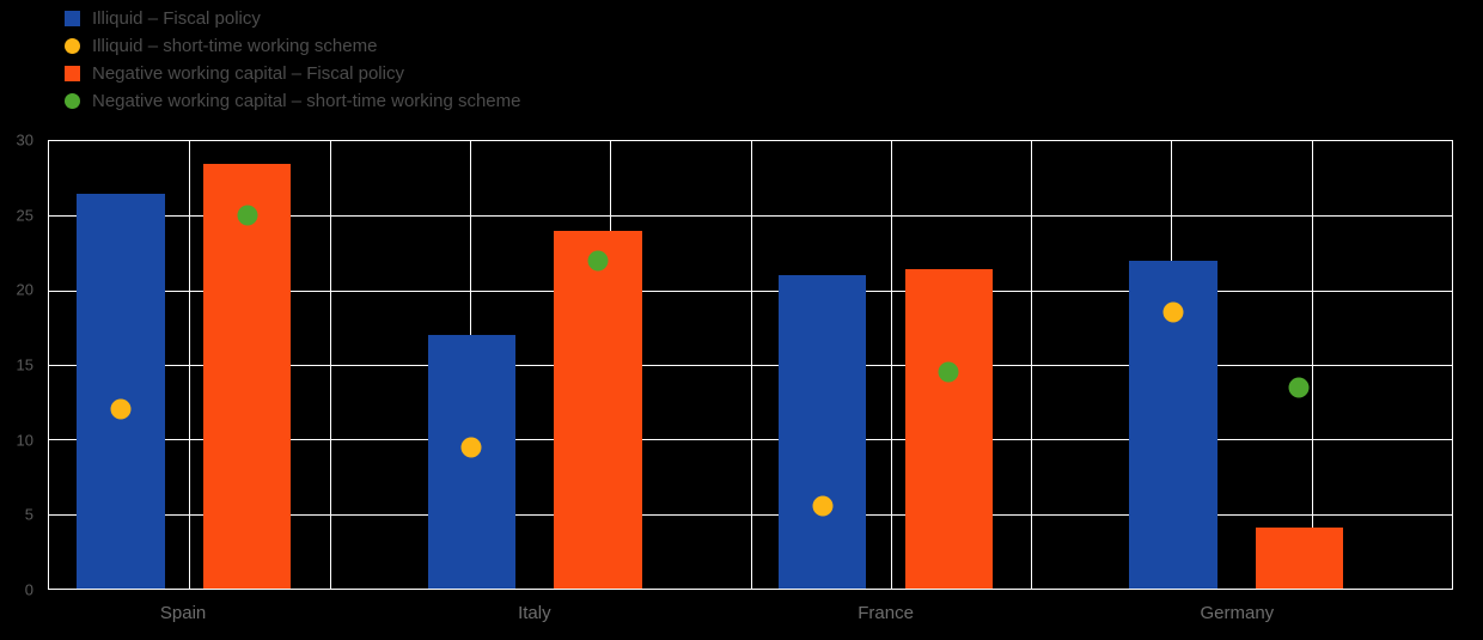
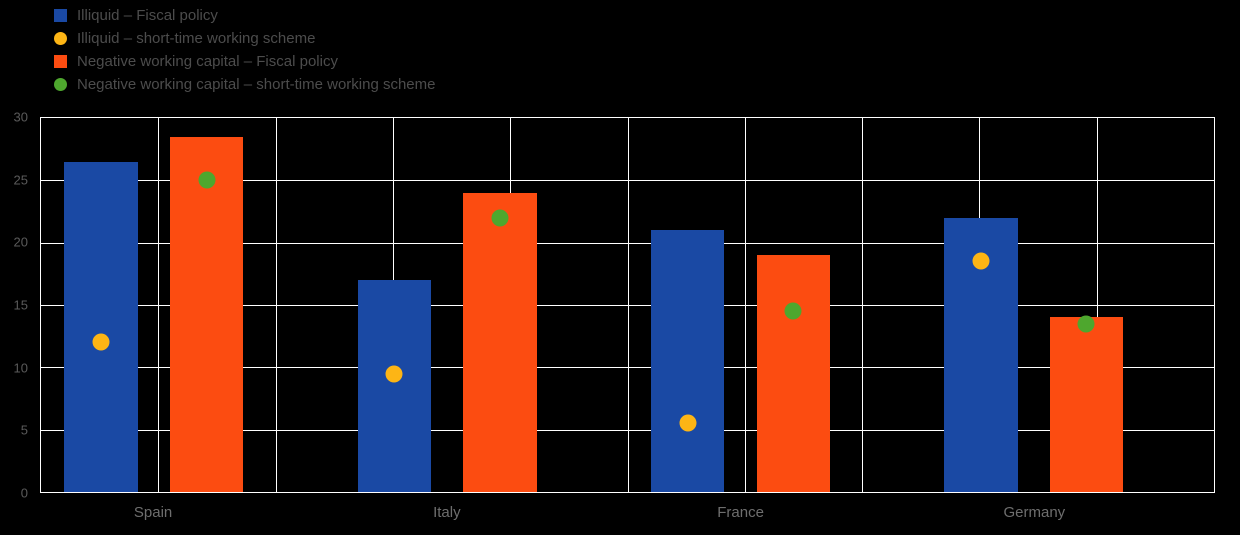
Negative working capital – Fiscal policy/France: 21.4 -> 19.0
Negative working capital – Fiscal policy/Germany: 4.1 -> 14.0
